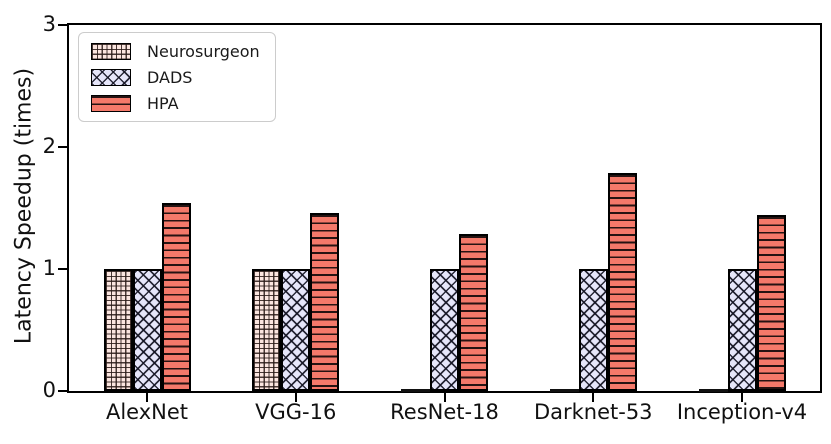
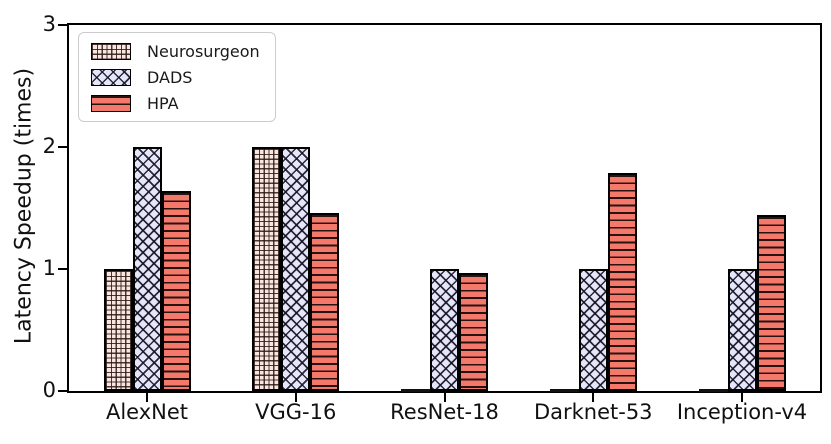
DADS/AlexNet: 1 -> 2
HPA/AlexNet: 1.54 -> 1.64
Neurosurgeon/VGG-16: 1 -> 2
DADS/VGG-16: 1 -> 2
HPA/ResNet-18: 1.29 -> 0.97
